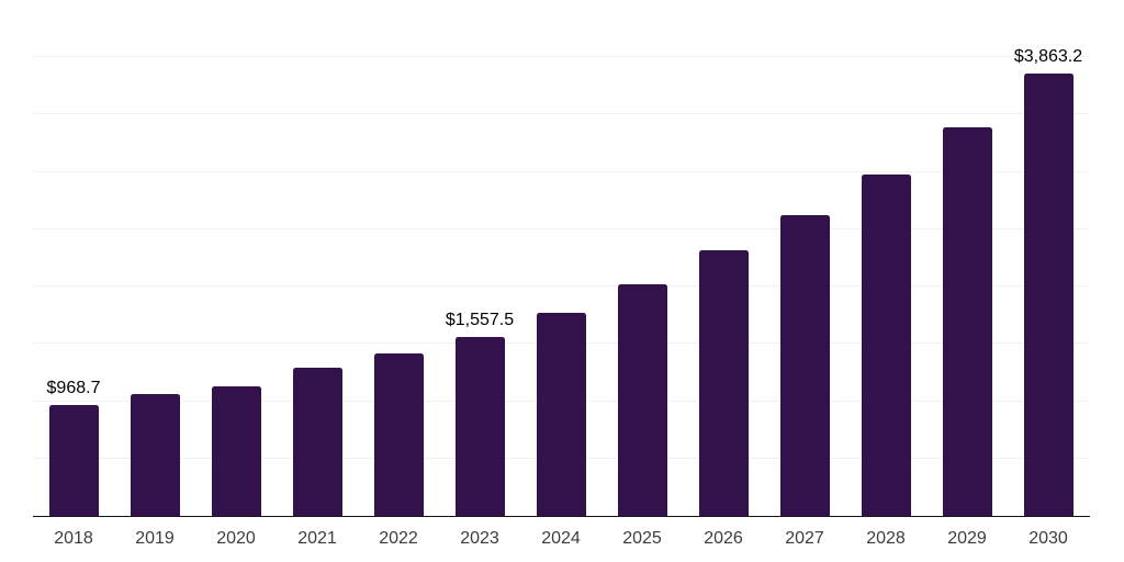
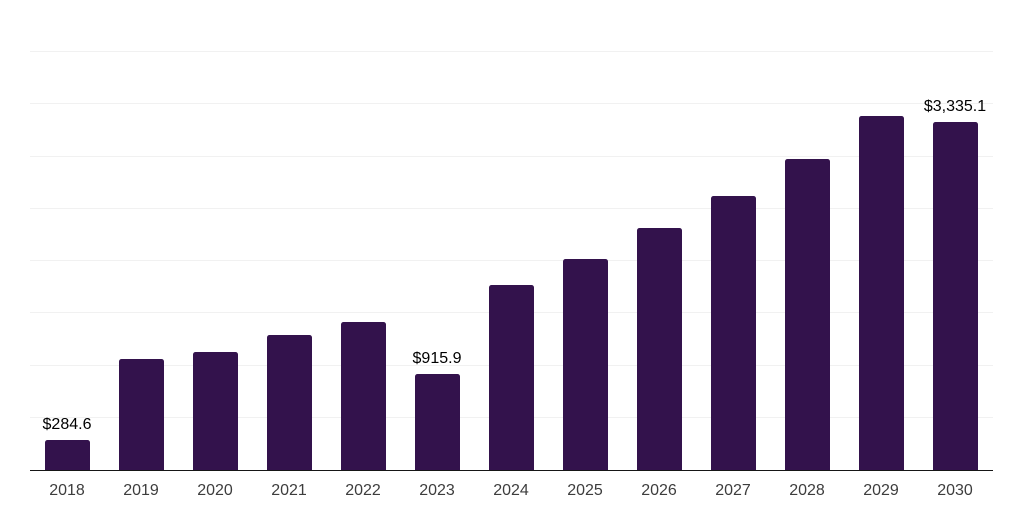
2018: $968.7 -> $284.6
2023: $1,557.5 -> $915.9
2030: $3,863.2 -> $3,335.1
